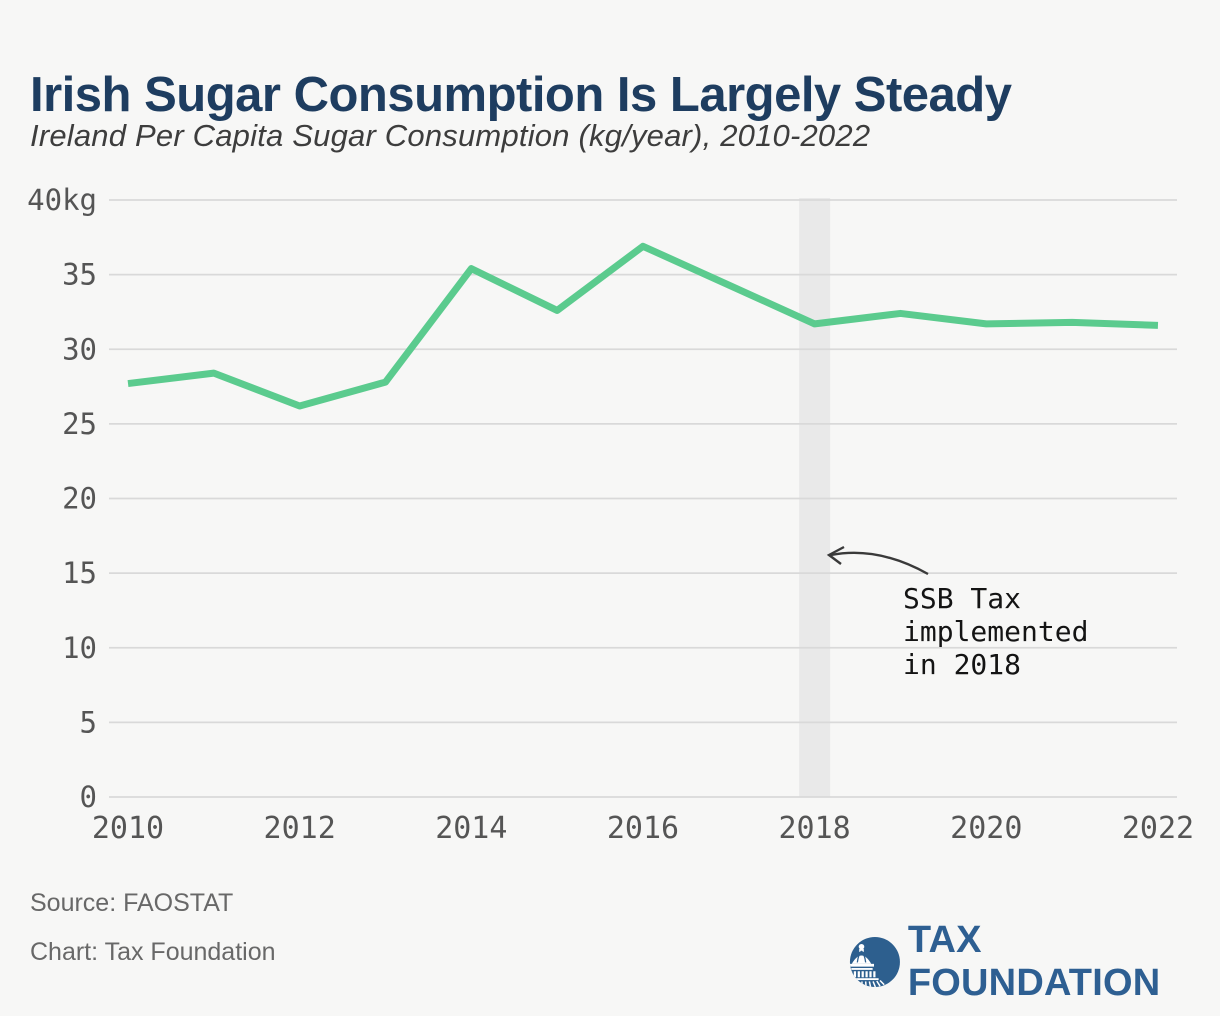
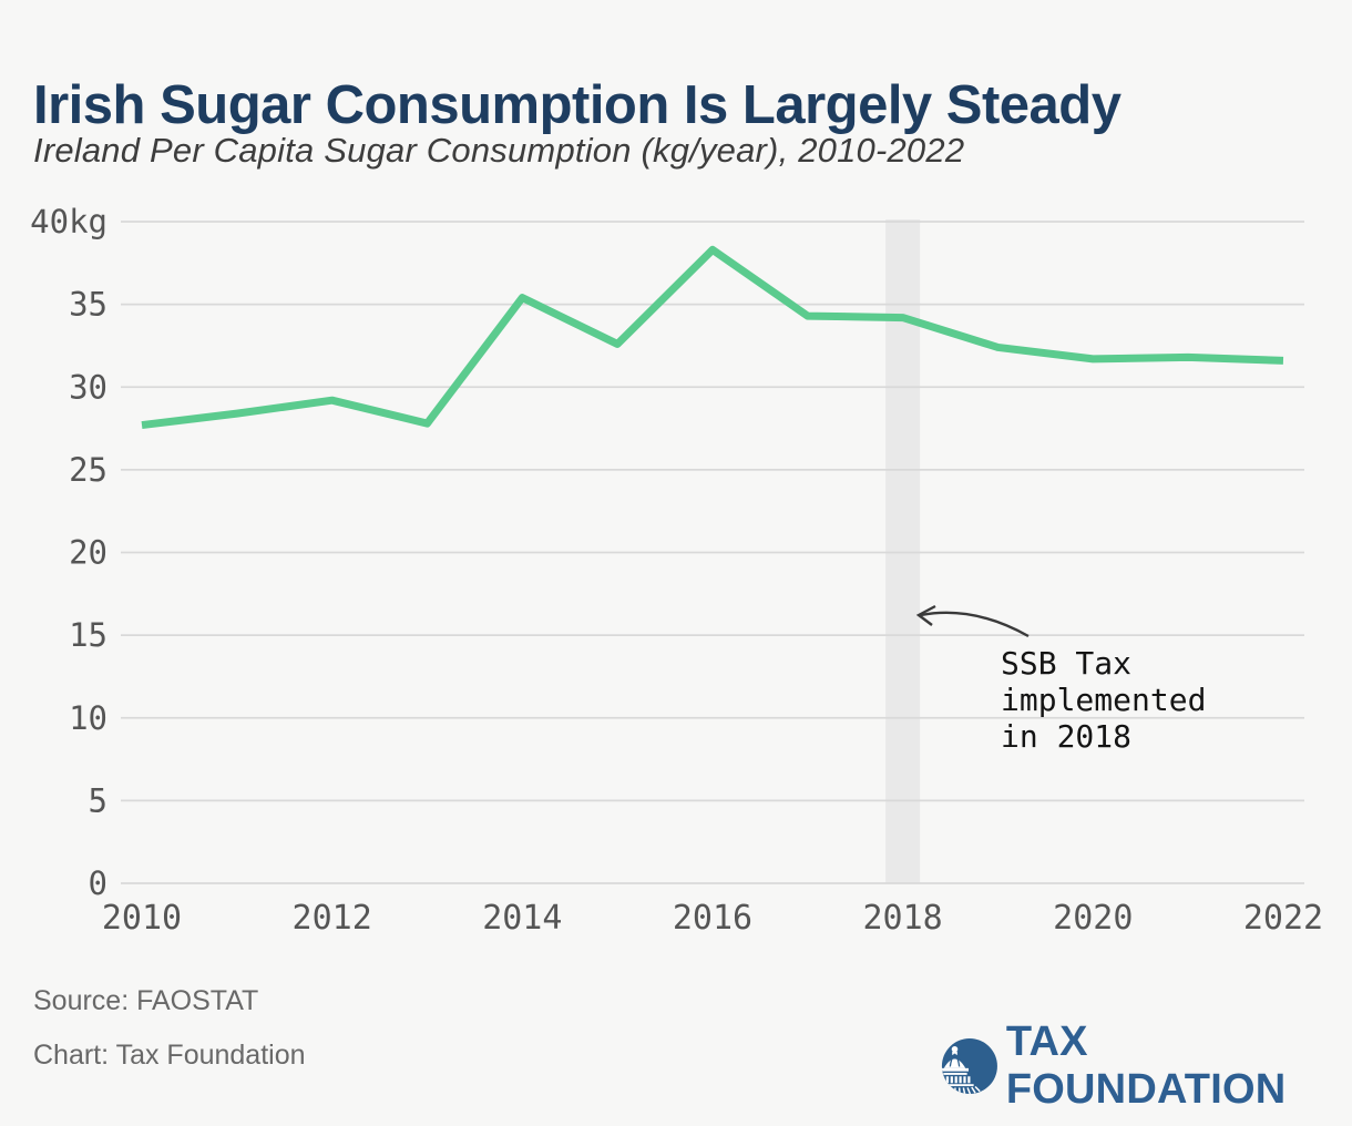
2012: 26.2 -> 29.2
2016: 36.9 -> 38.3
2018: 31.7 -> 34.2
